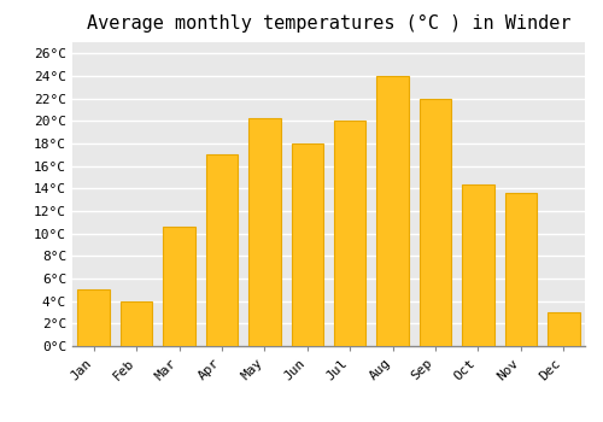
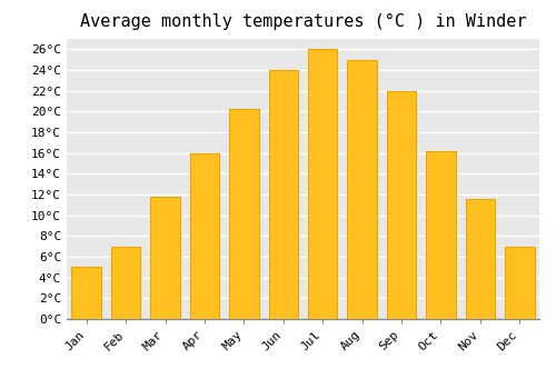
Feb: 4.0°C -> 7.0°C
Mar: 10.6°C -> 11.8°C
Apr: 17.0°C -> 16.0°C
Jun: 18.0°C -> 24.0°C
Jul: 20.0°C -> 26.0°C
Aug: 24.0°C -> 25.0°C
Oct: 14.4°C -> 16.2°C
Nov: 13.6°C -> 11.6°C
Dec: 3.0°C -> 7.0°C
